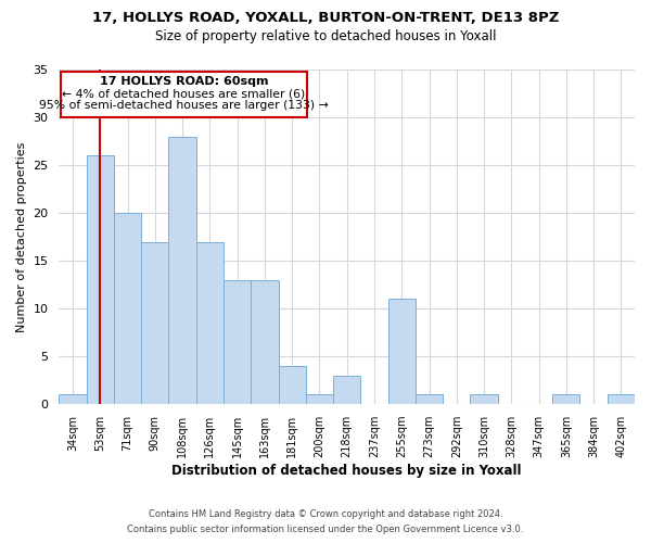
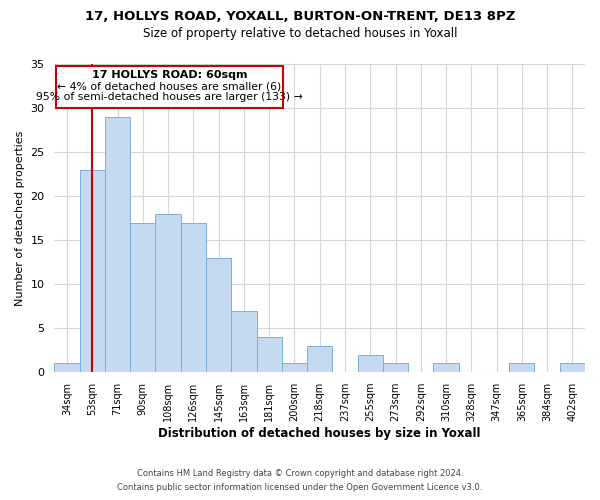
53sqm: 26 -> 23
71sqm: 20 -> 29
108sqm: 28 -> 18
163sqm: 13 -> 7
255sqm: 11 -> 2
